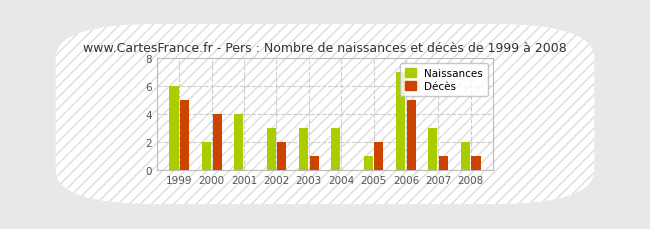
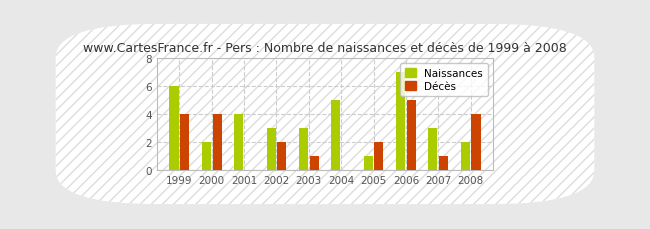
Décès/1999: 5 -> 4
Naissances/2004: 3 -> 5
Décès/2008: 1 -> 4
